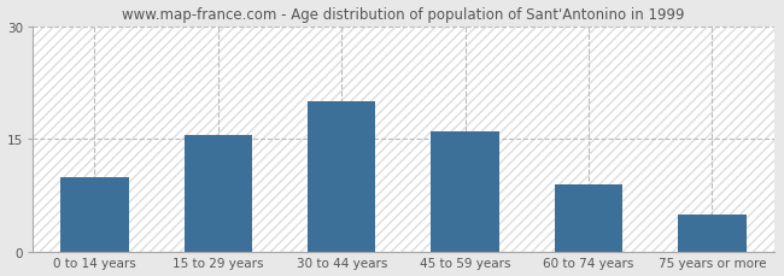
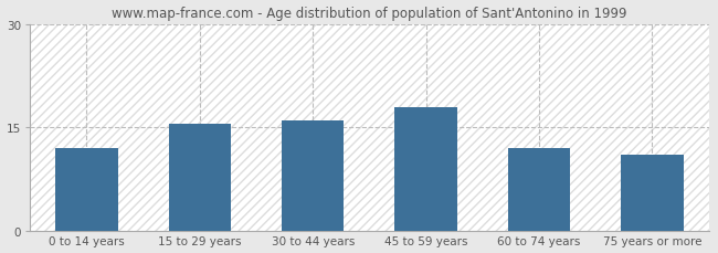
0 to 14 years: 10.0 -> 12.0
30 to 44 years: 20.0 -> 16.0
45 to 59 years: 16.0 -> 18.0
60 to 74 years: 9.0 -> 12.0
75 years or more: 5.0 -> 11.0
